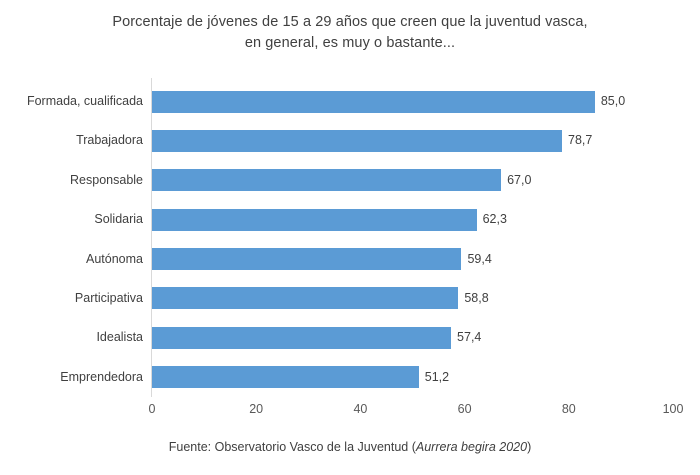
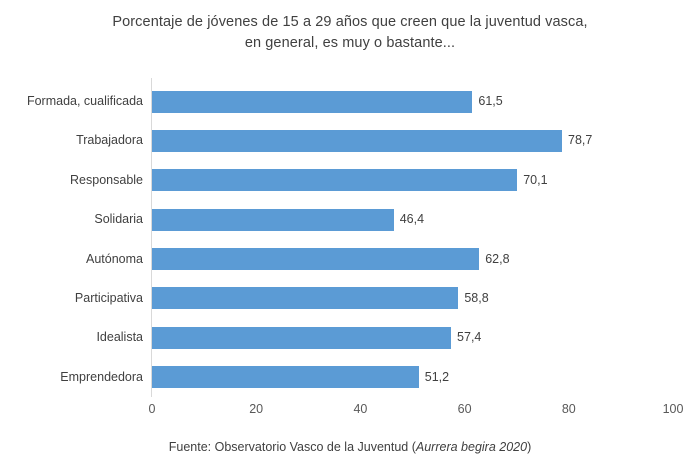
Formada, cualificada: 85,0 -> 61,5
Responsable: 67,0 -> 70,1
Solidaria: 62,3 -> 46,4
Autónoma: 59,4 -> 62,8
